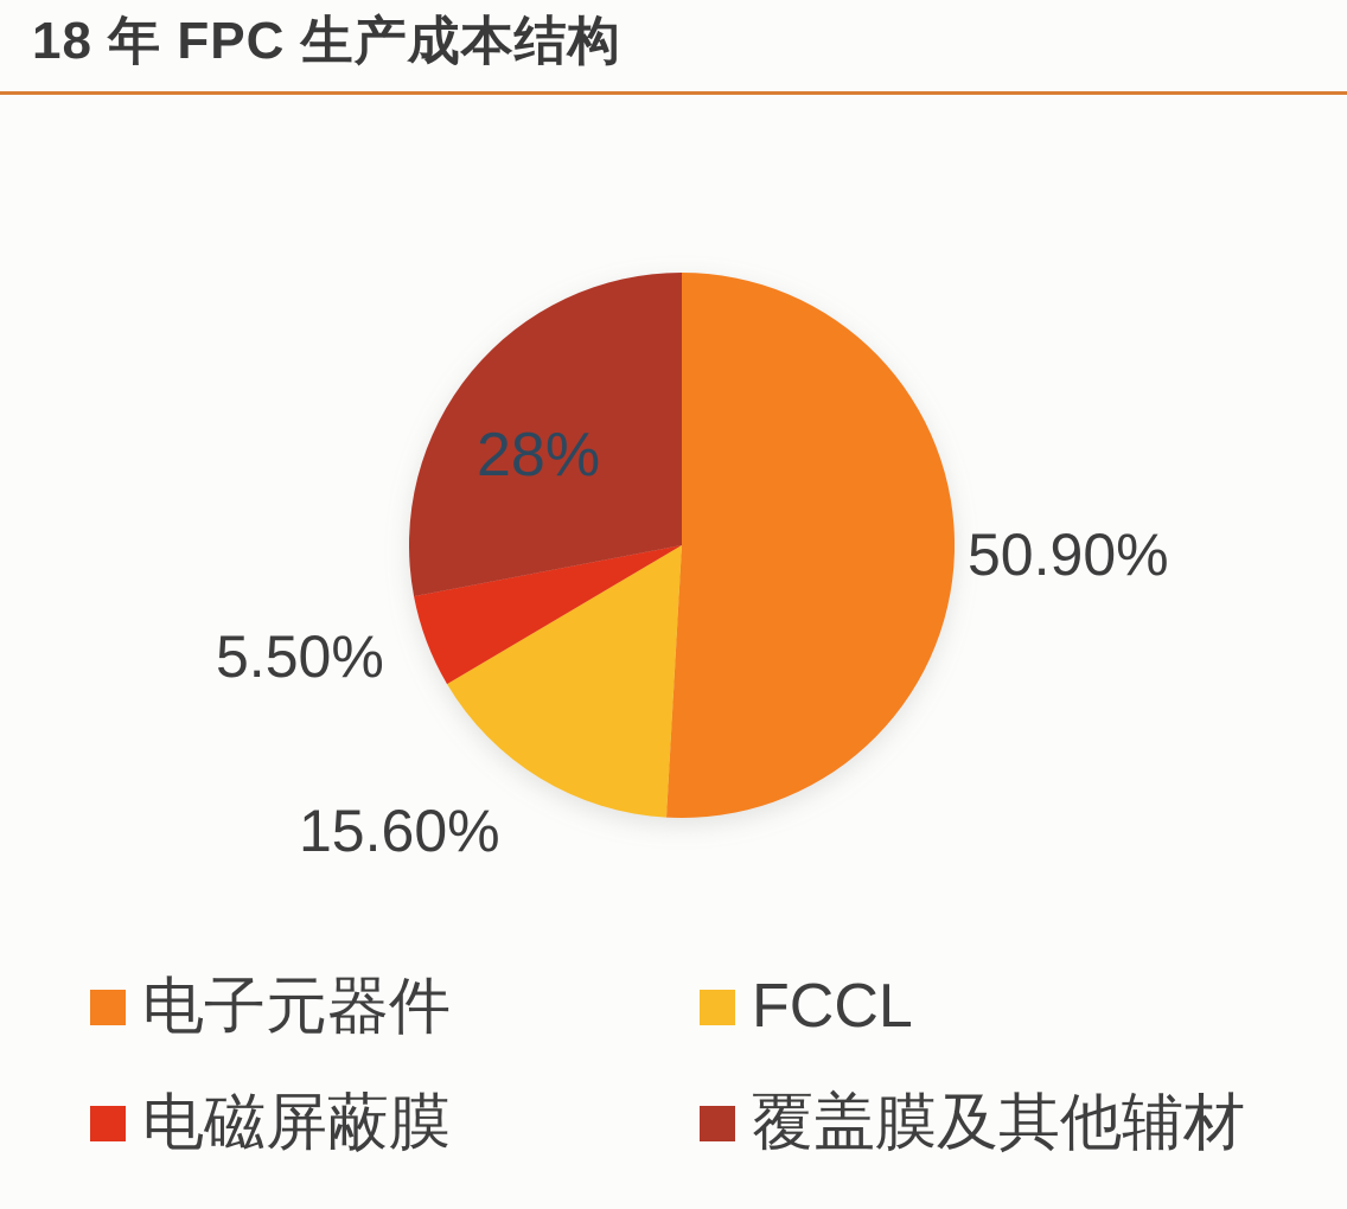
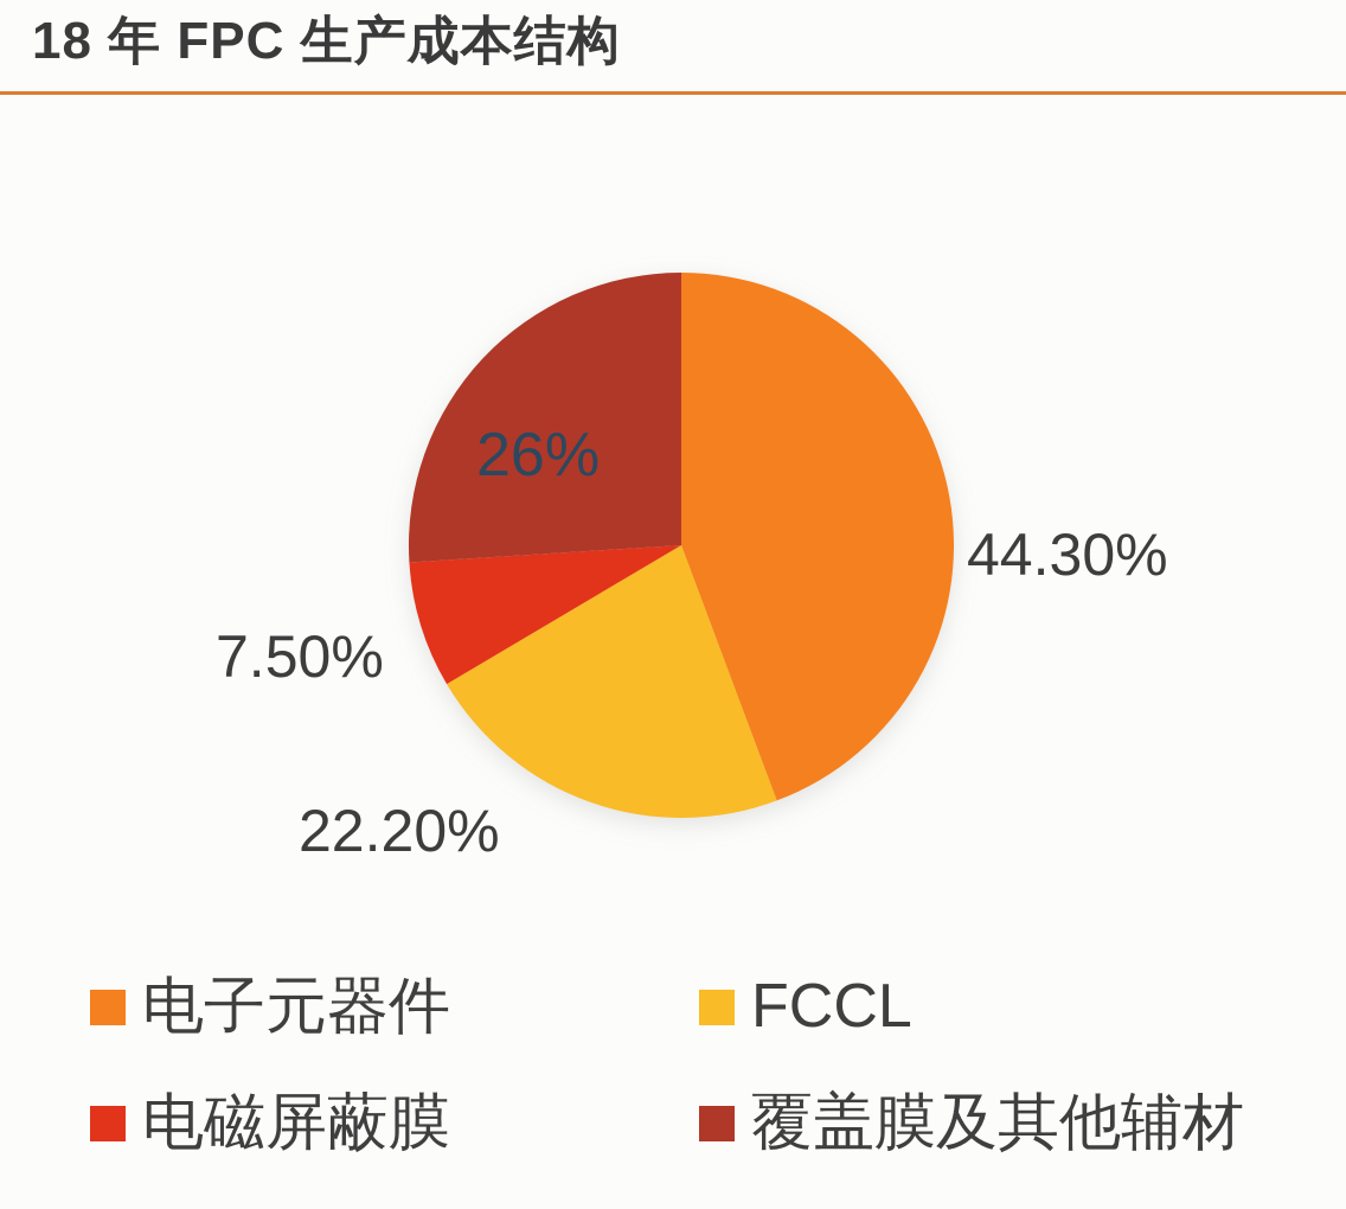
电子元器件: 50.90% -> 44.30%
FCCL: 15.60% -> 22.20%
电磁屏蔽膜: 5.50% -> 7.50%
覆盖膜及其他辅材: 28% -> 26%
